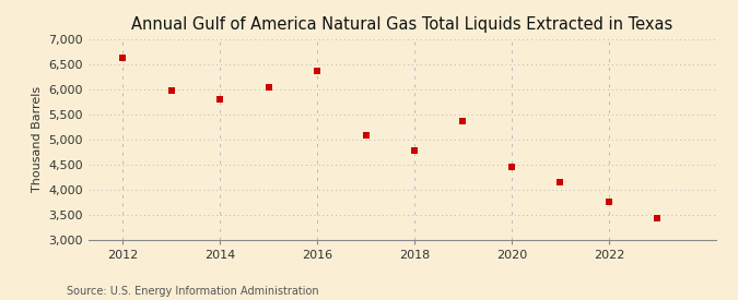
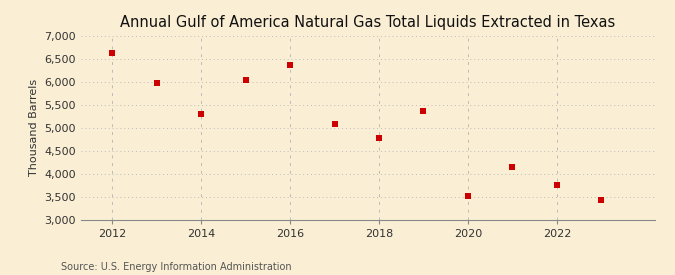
2014: 5,800 -> 5,310
2020: 4,450 -> 3,530
